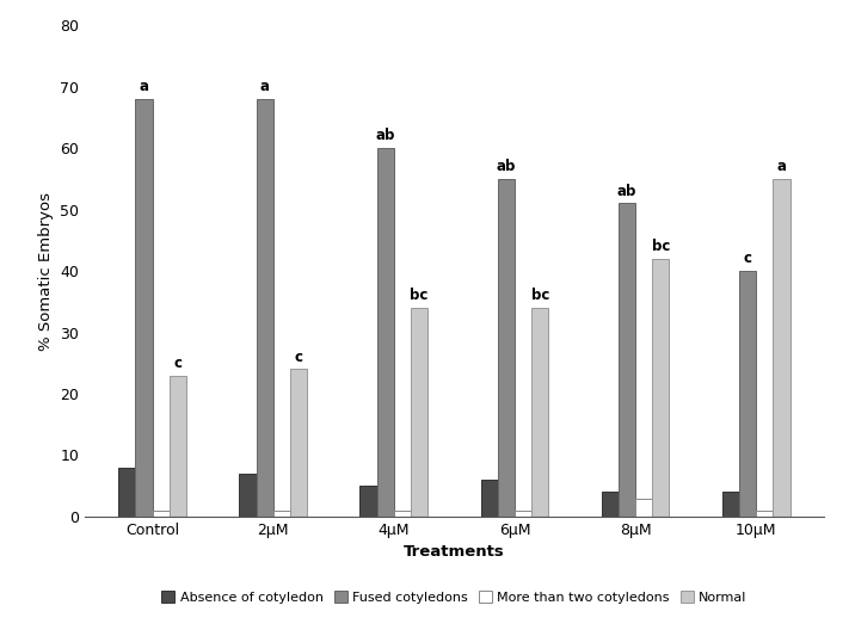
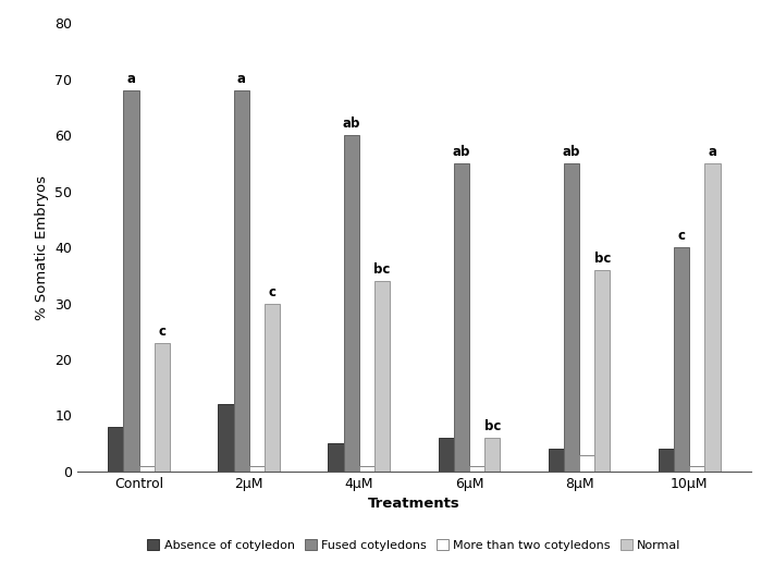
Absence of cotyledon/2μM: 7 -> 12
Normal/2μM: 24 -> 30
Normal/6μM: 34 -> 6
Fused cotyledons/8μM: 51 -> 55
Normal/8μM: 42 -> 36
